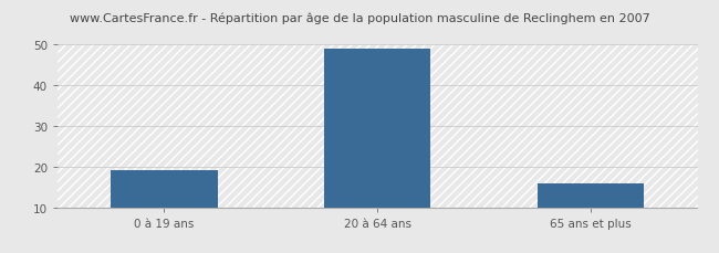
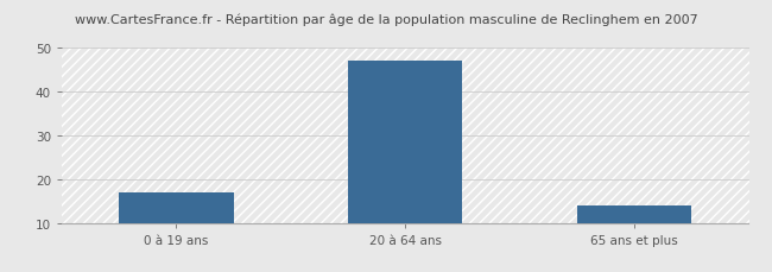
0 à 19 ans: 19 -> 17
20 à 64 ans: 49 -> 47
65 ans et plus: 16 -> 14
